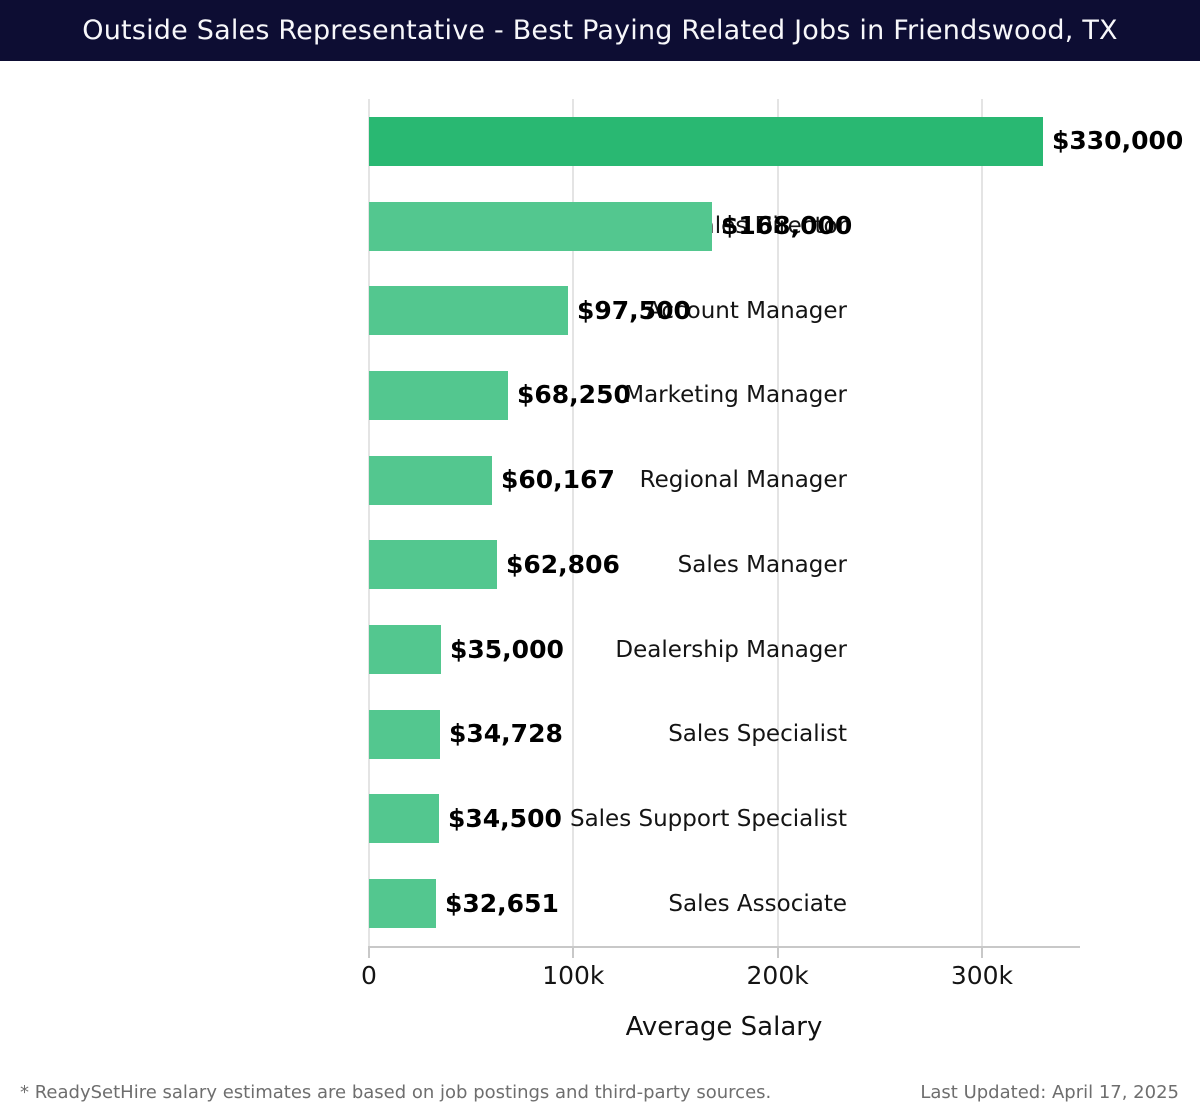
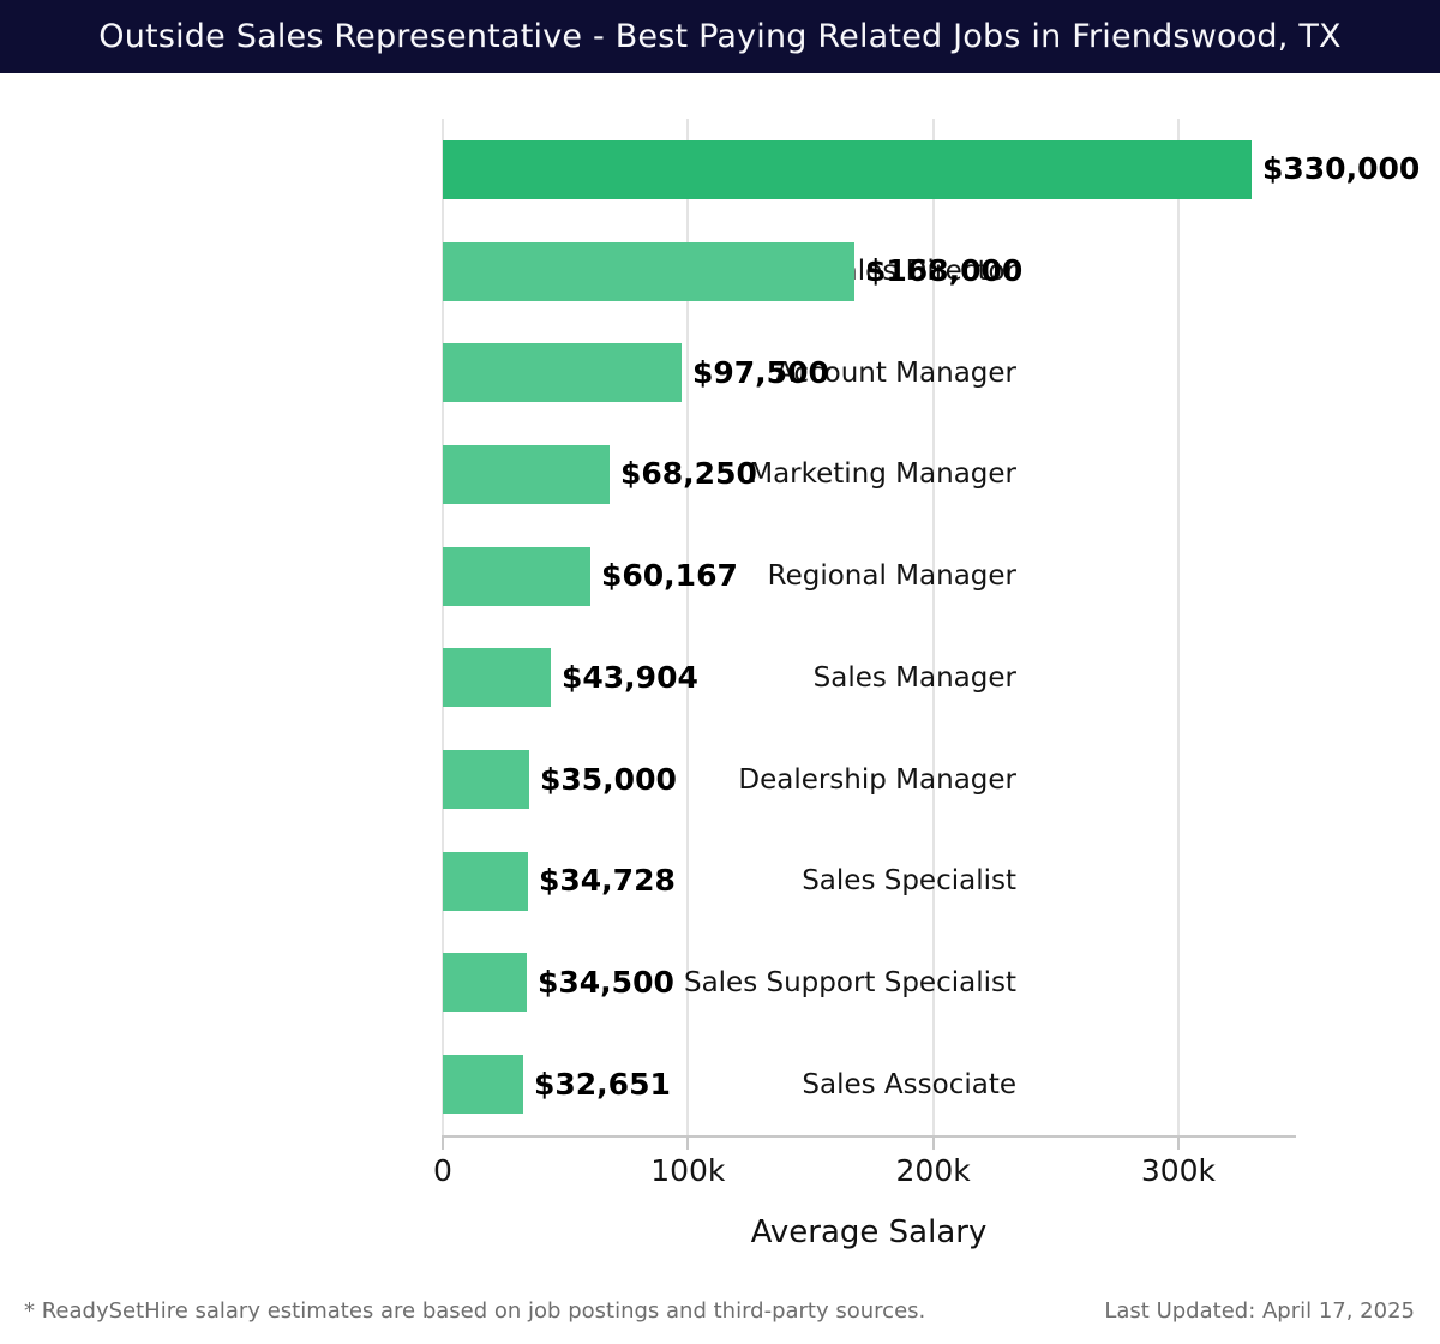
Sales Manager: $62,806 -> $43,904
